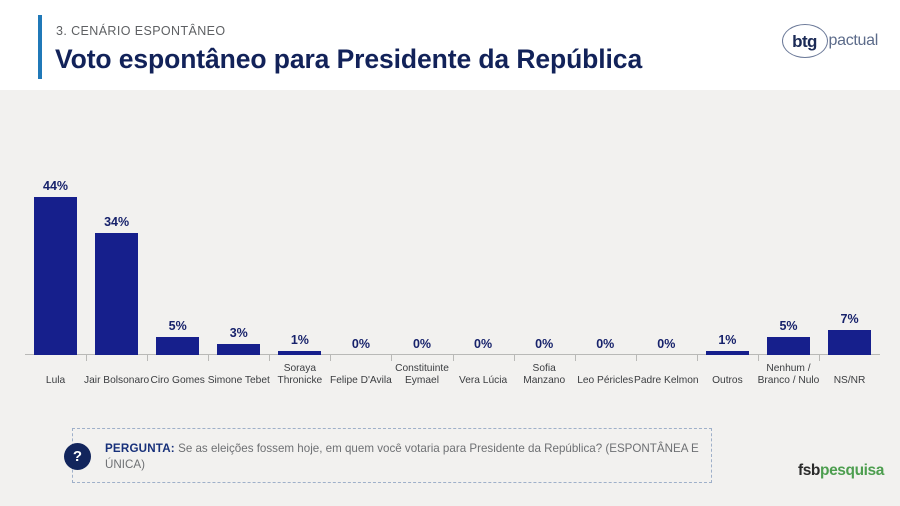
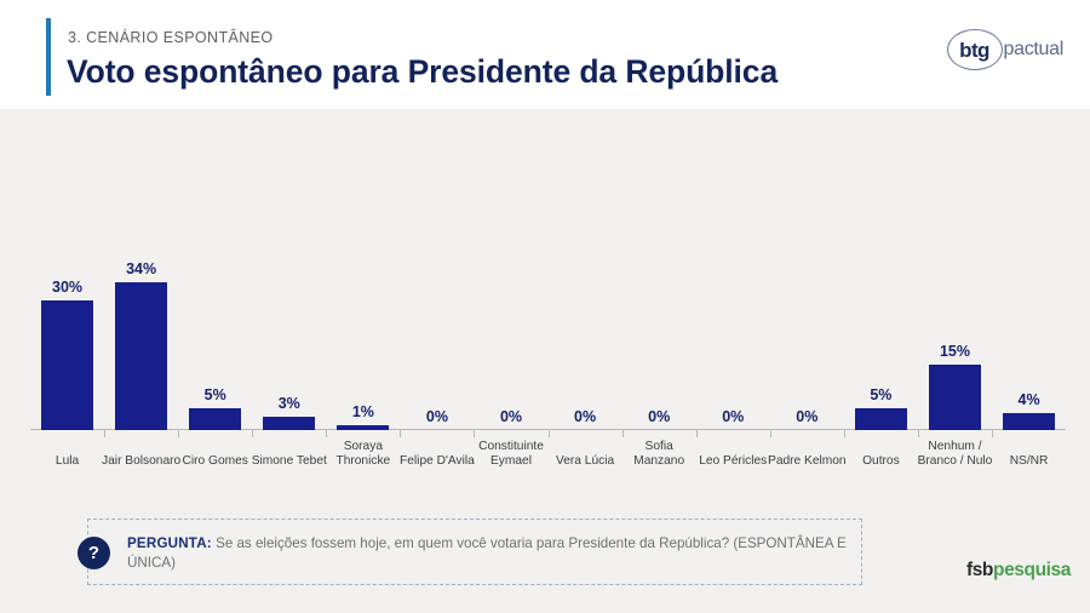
Lula: 44% -> 30%
Outros: 1% -> 5%
Nenhum / Branco / Nulo: 5% -> 15%
NS/NR: 7% -> 4%
